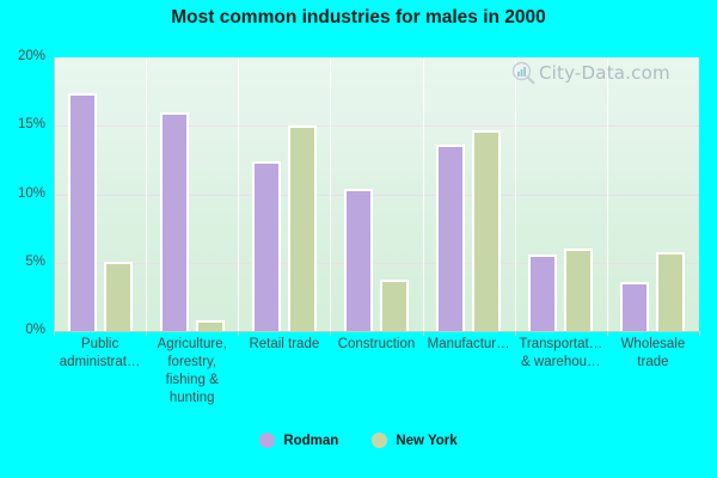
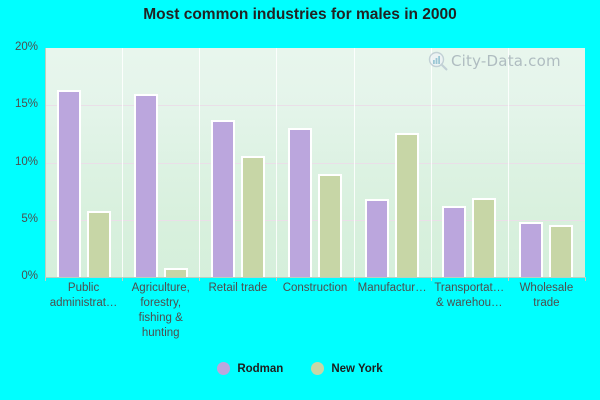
Rodman/Public administrat…: 17.4% -> 16.3%
New York/Public administrat…: 5.1% -> 5.8%
Rodman/Retail trade: 12.4% -> 13.7%
New York/Retail trade: 15.0% -> 10.6%
Rodman/Construction: 10.4% -> 13.0%
New York/Construction: 3.8% -> 9.0%
Rodman/Manufactur…: 13.6% -> 6.8%
New York/Manufactur…: 14.7% -> 12.6%
Rodman/Transportat… & warehou…: 5.6% -> 6.2%
New York/Transportat… & warehou…: 6.0% -> 6.9%
Rodman/Wholesale trade: 3.6% -> 4.8%
New York/Wholesale trade: 5.8% -> 4.5%
